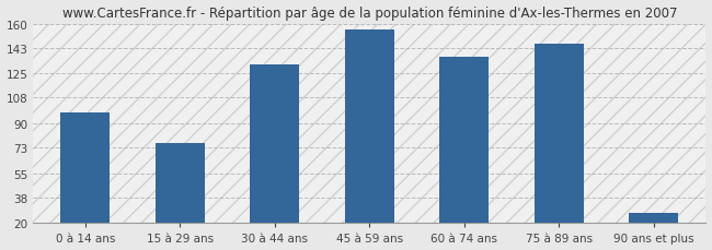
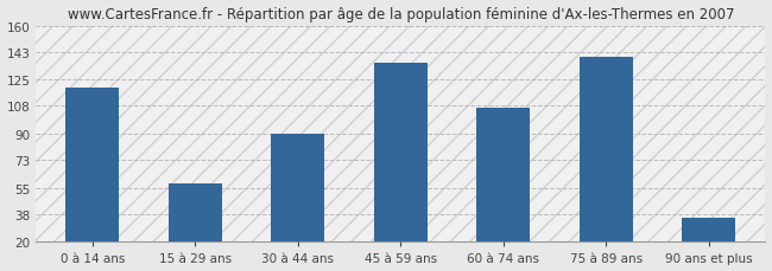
0 à 14 ans: 98 -> 120
15 à 29 ans: 76 -> 58
30 à 44 ans: 131 -> 90
45 à 59 ans: 156 -> 136
60 à 74 ans: 137 -> 107
75 à 89 ans: 146 -> 140
90 ans et plus: 27 -> 36
